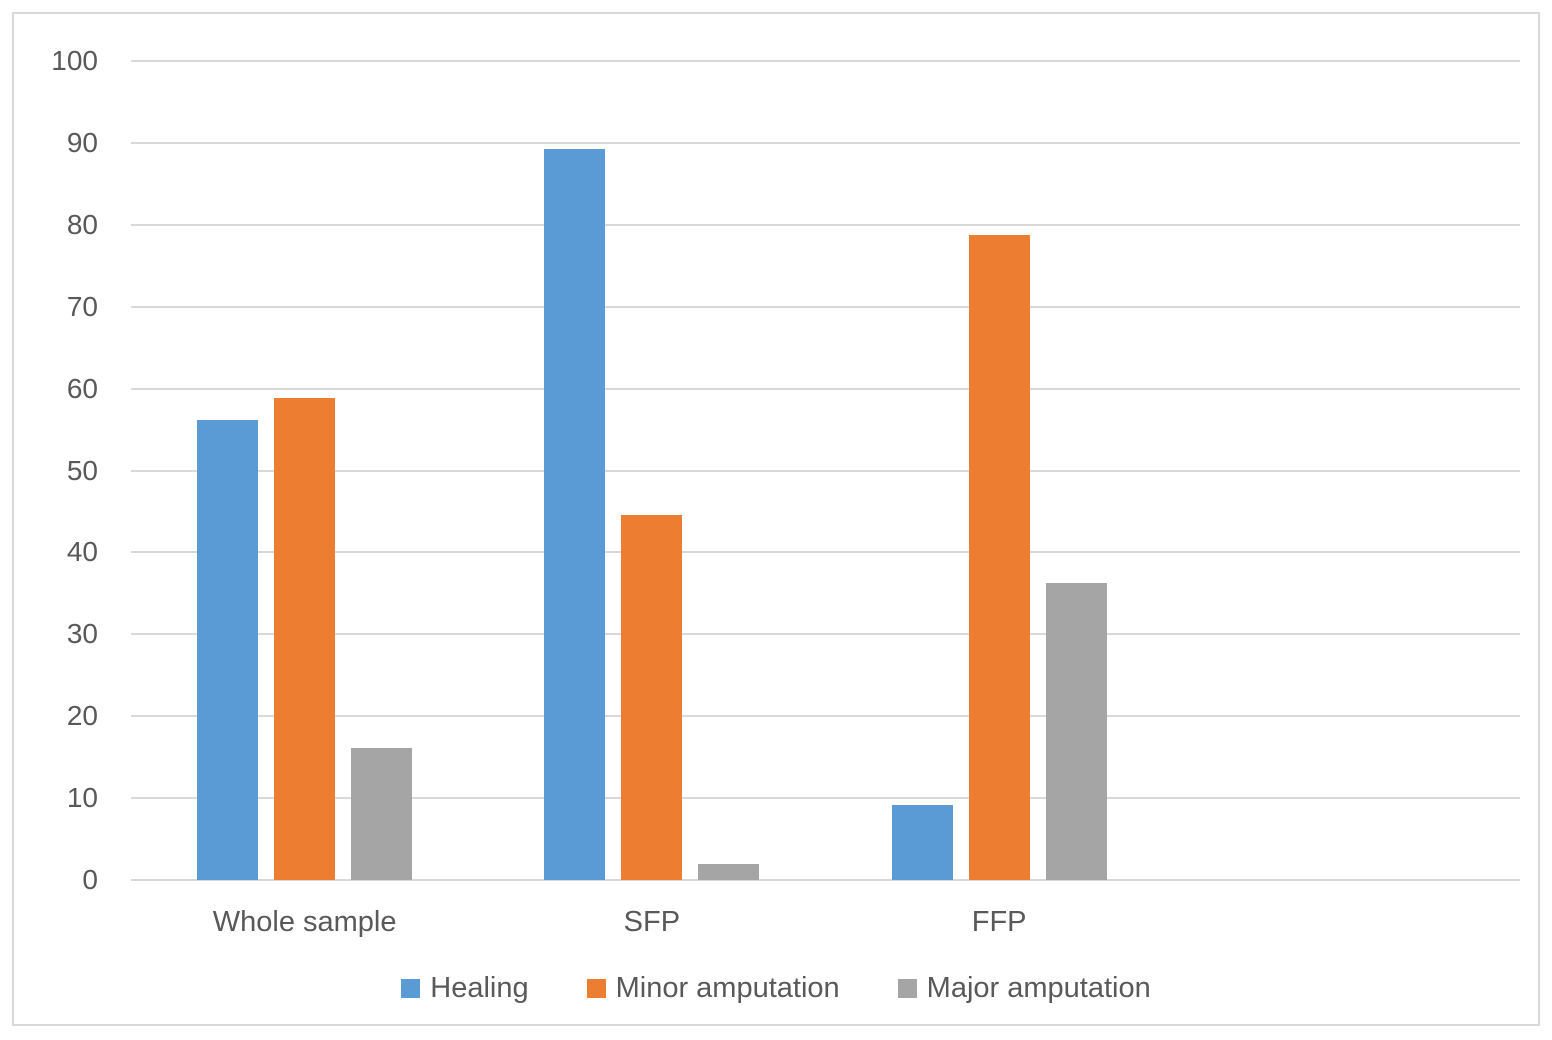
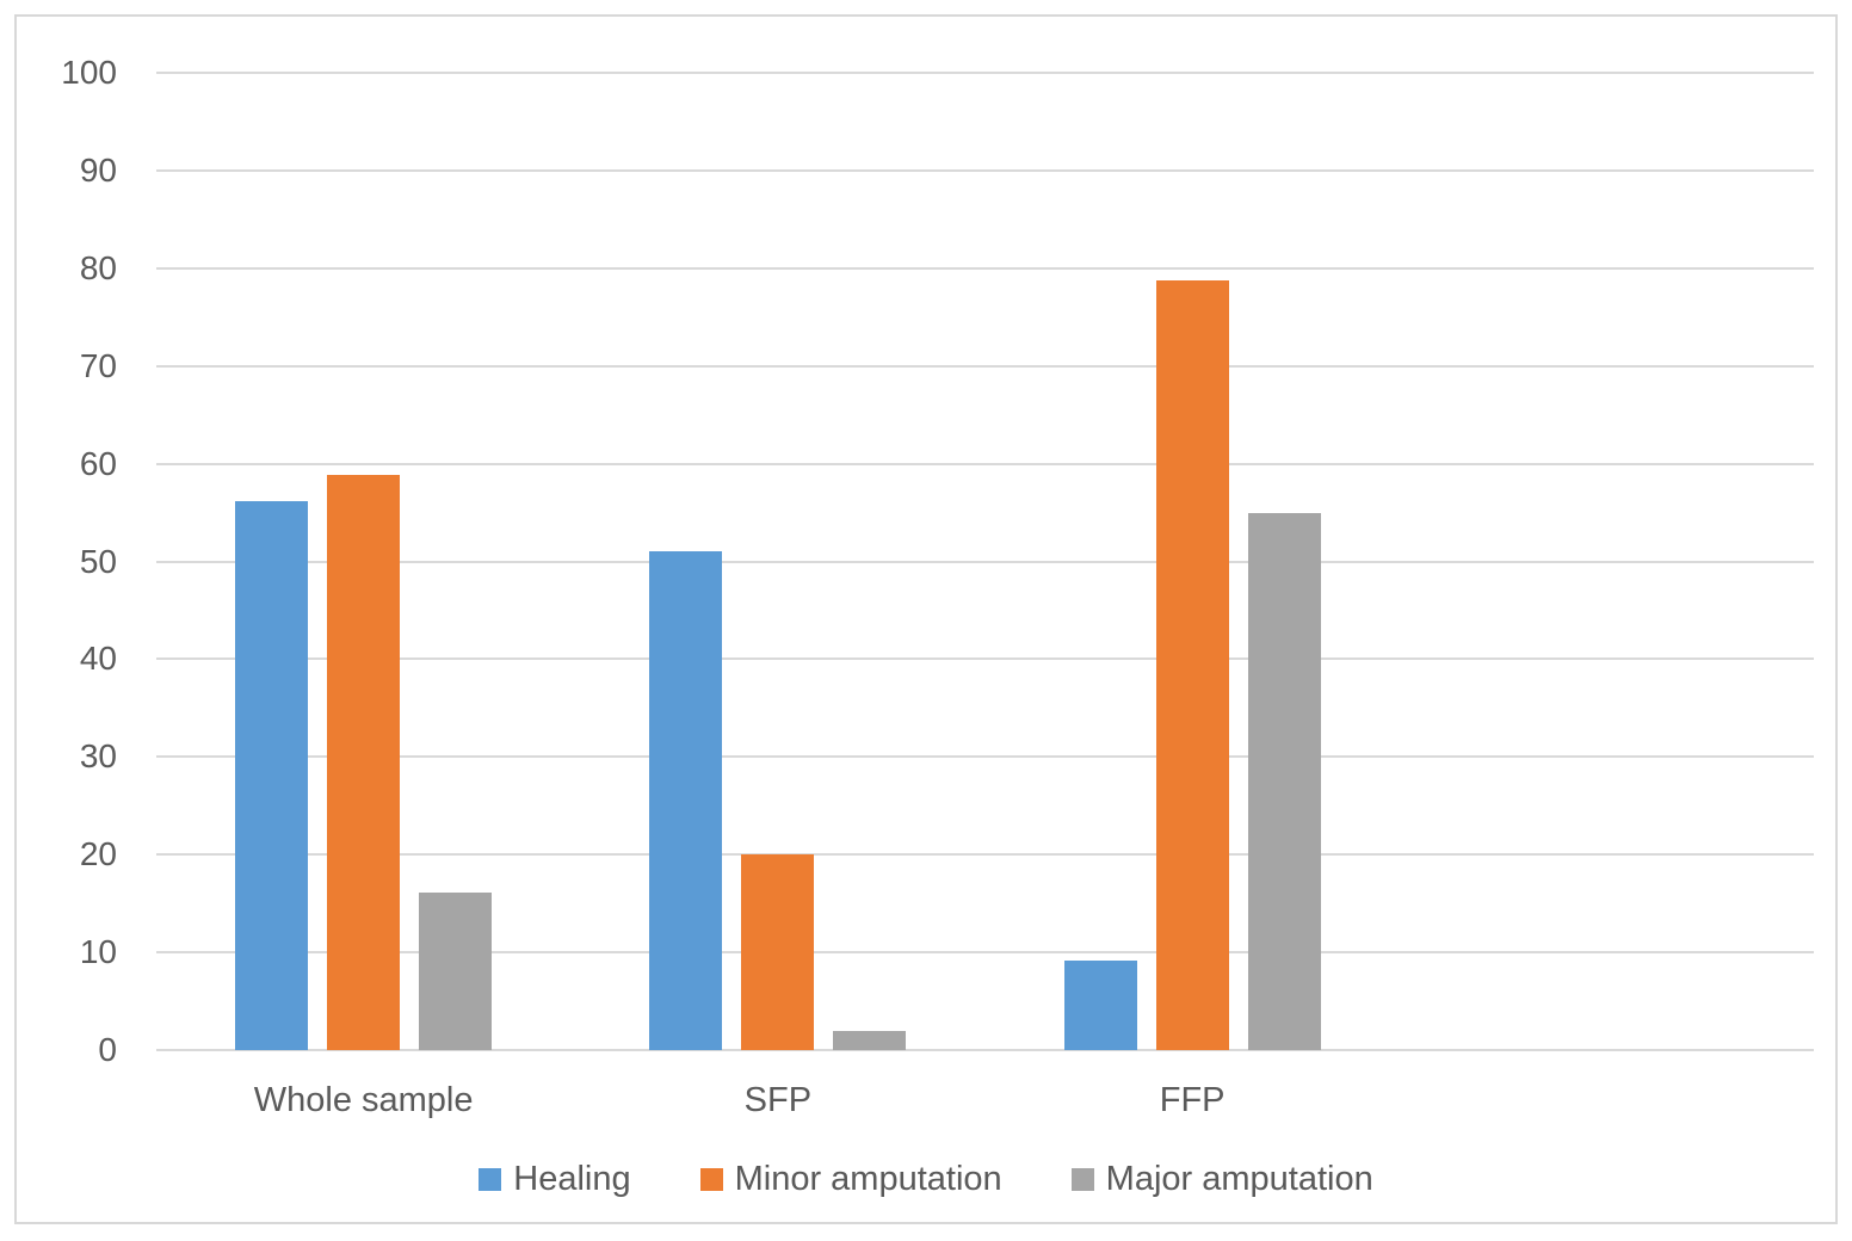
Healing/SFP: 89 -> 51
Minor amputation/SFP: 45 -> 20
Major amputation/FFP: 36 -> 55
